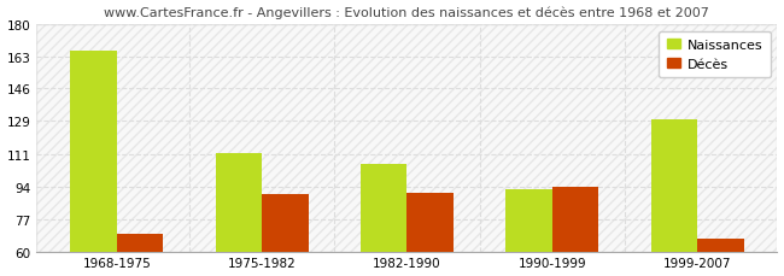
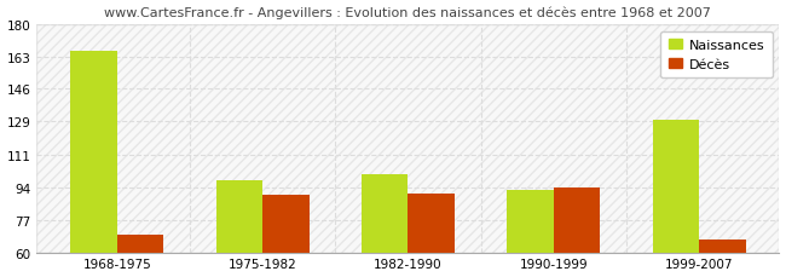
Naissances/1975-1982: 112 -> 98
Naissances/1982-1990: 106 -> 101
